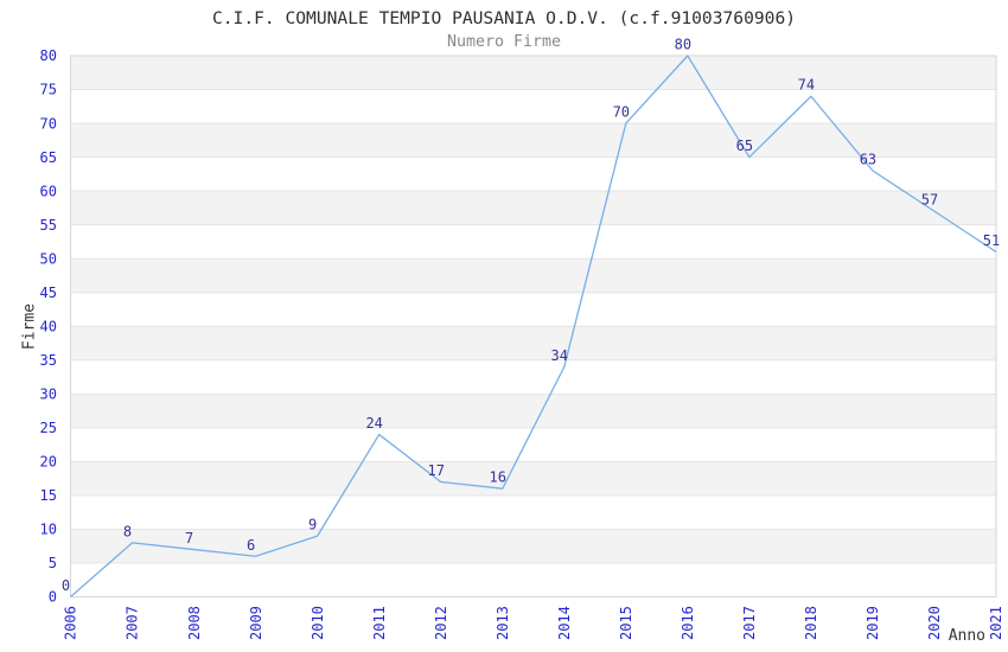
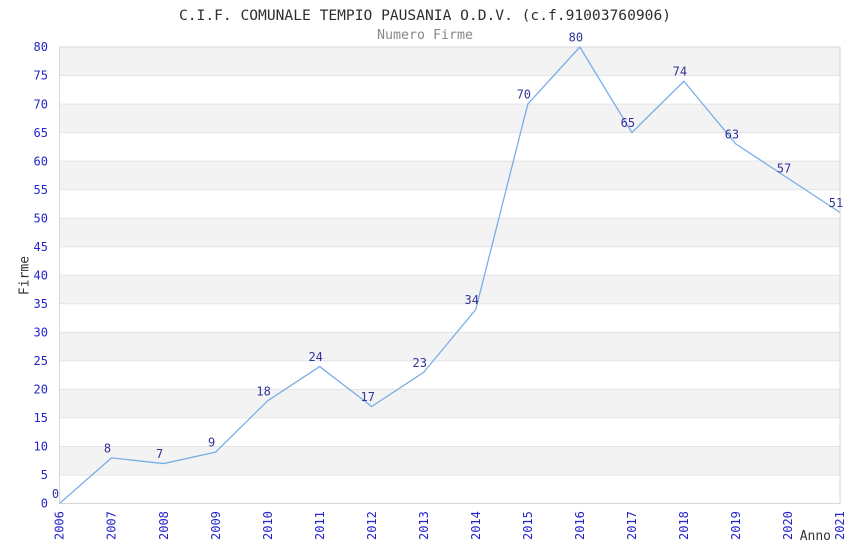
2009: 6 -> 9
2010: 9 -> 18
2013: 16 -> 23
